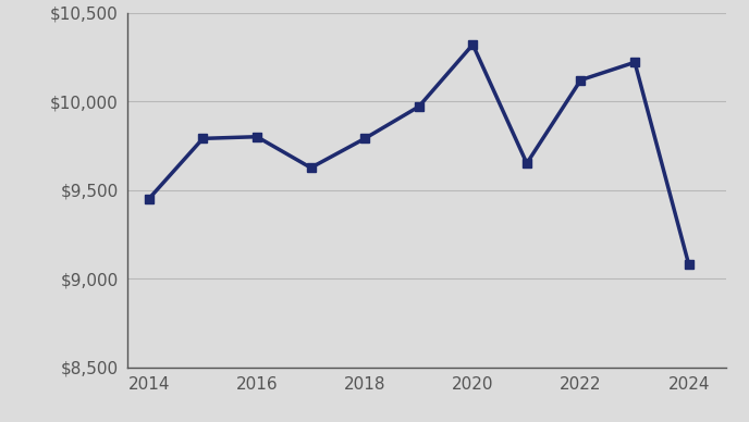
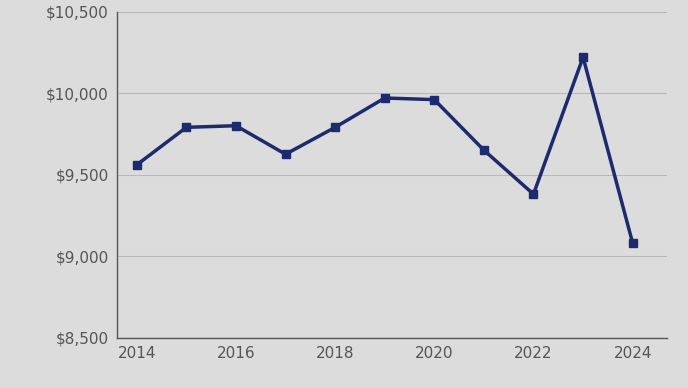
2014: $9,450 -> $9,560
2020: $10,320 -> $9,960
2022: $10,120 -> $9,380
